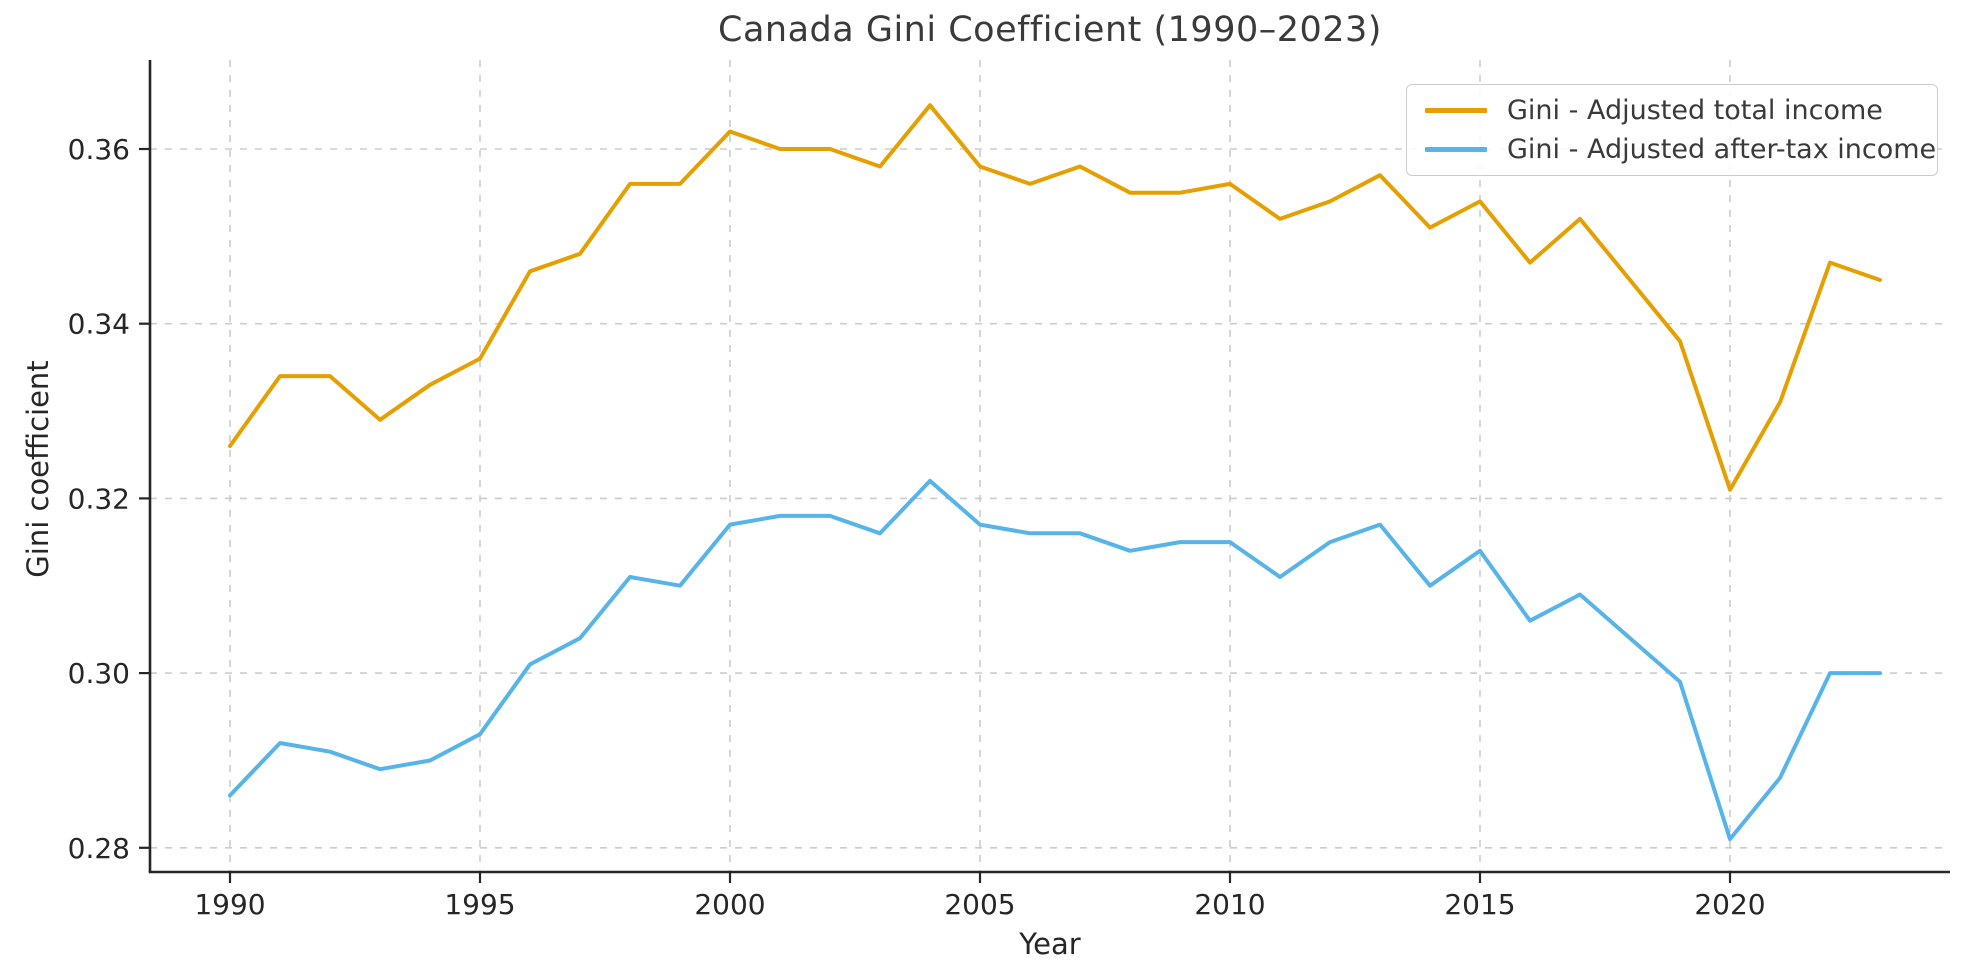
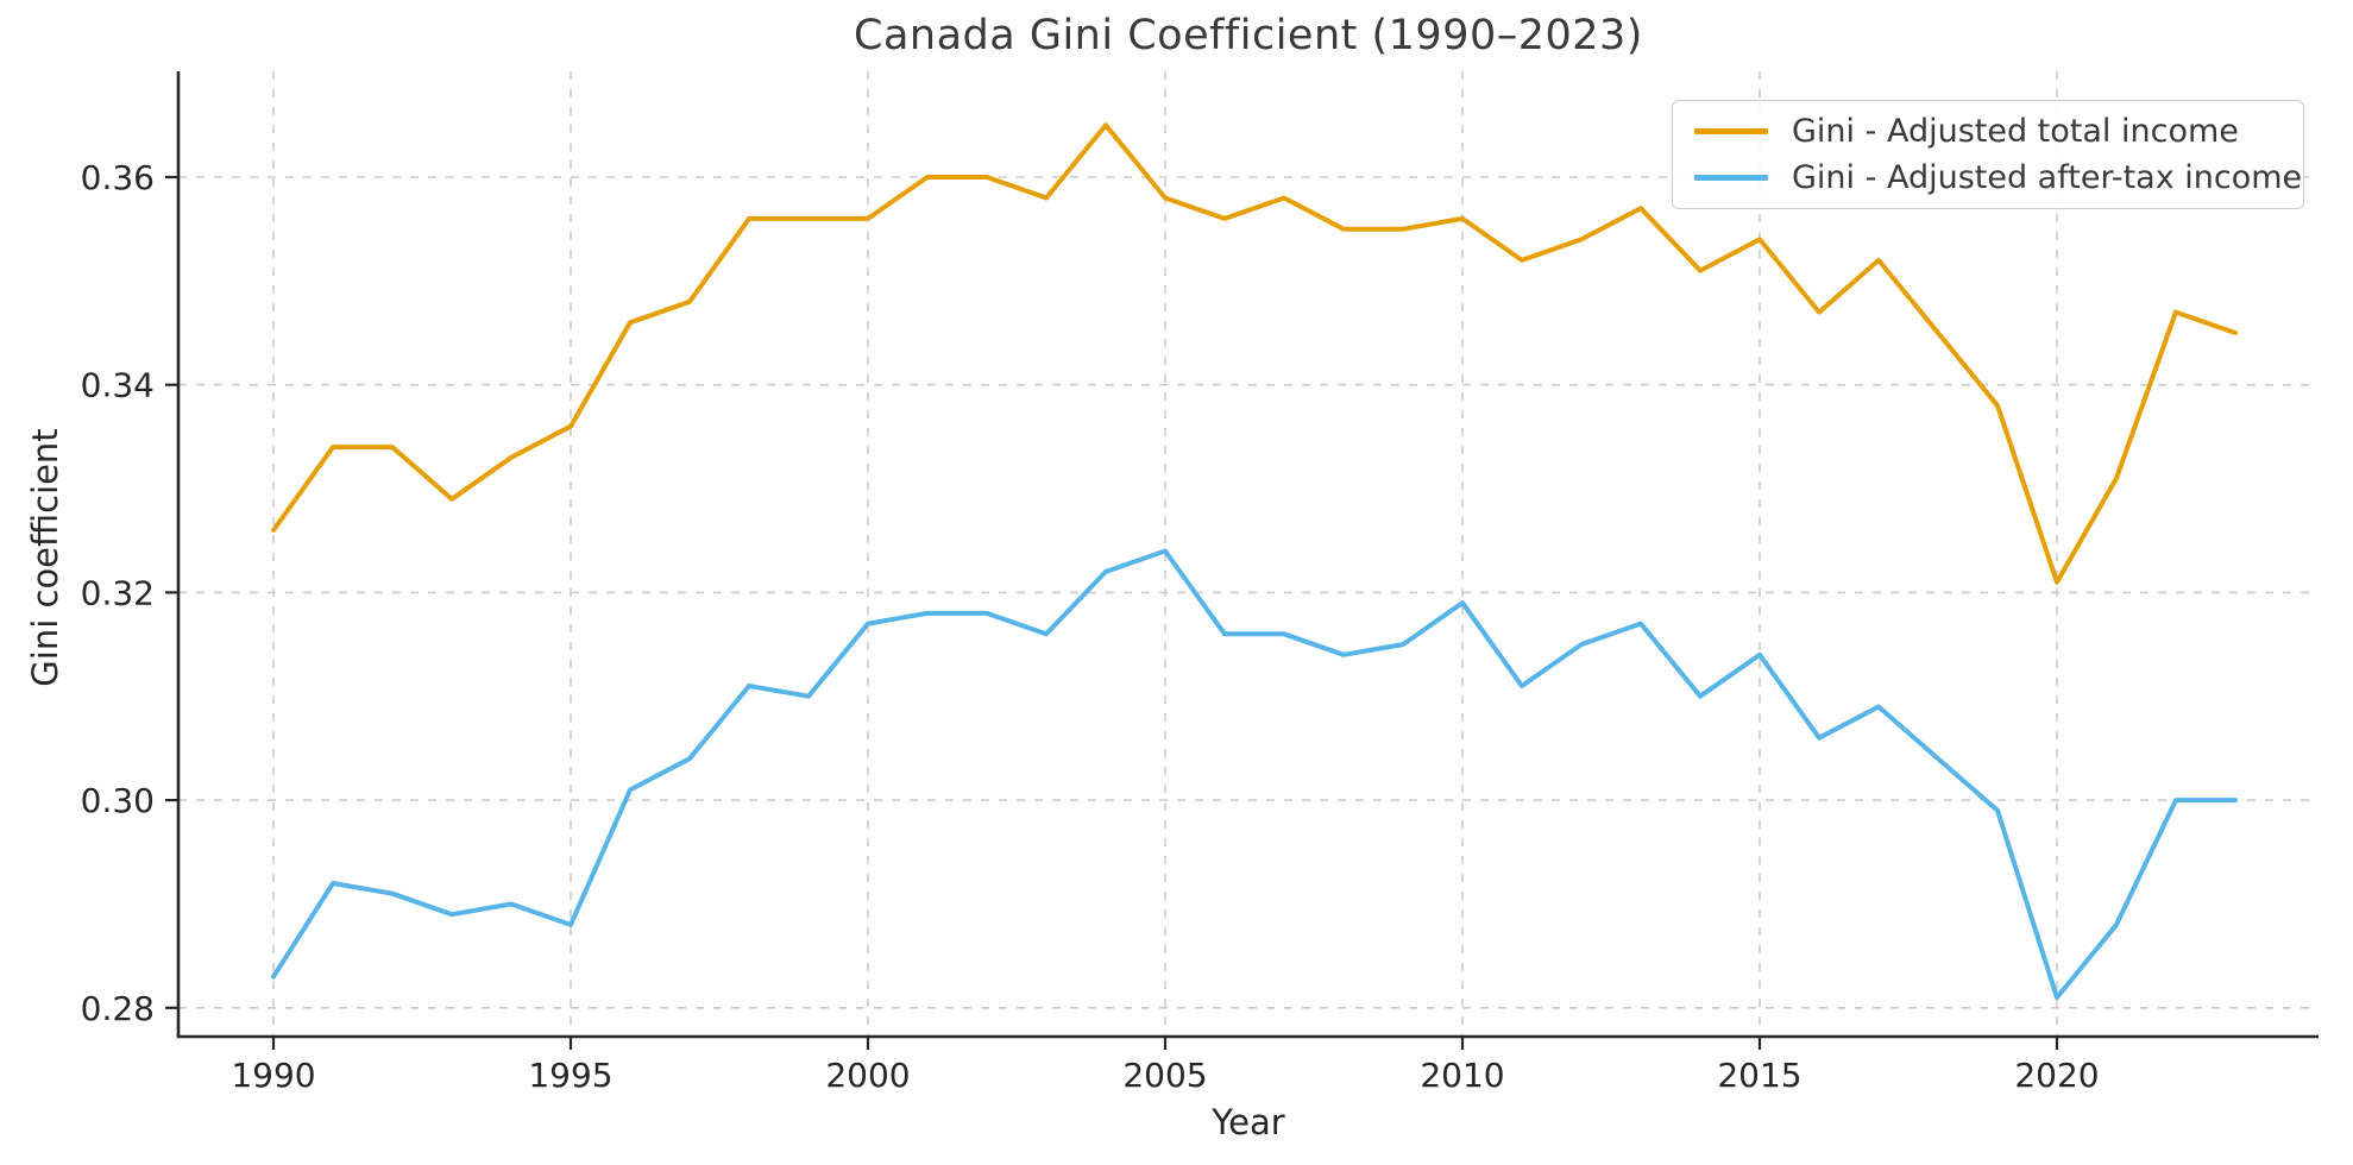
Gini - Adjusted after-tax income/1990: 0.286 -> 0.283
Gini - Adjusted after-tax income/1995: 0.293 -> 0.288
Gini - Adjusted total income/2000: 0.362 -> 0.356
Gini - Adjusted after-tax income/2005: 0.317 -> 0.324
Gini - Adjusted after-tax income/2010: 0.315 -> 0.319
